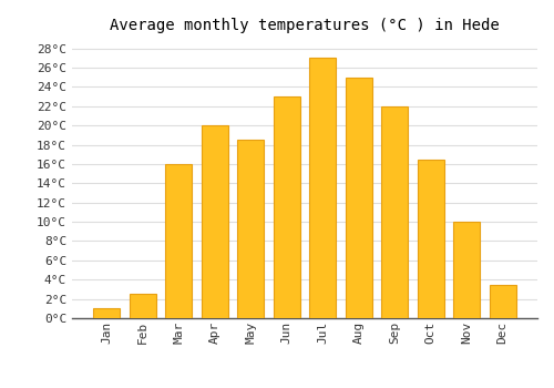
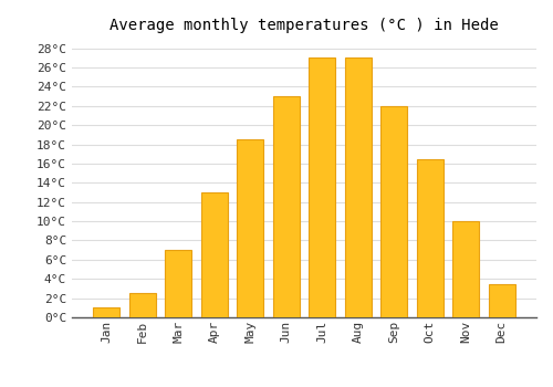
Mar: 16.0°C -> 7.0°C
Apr: 20.0°C -> 13.0°C
Aug: 25.0°C -> 27.0°C
